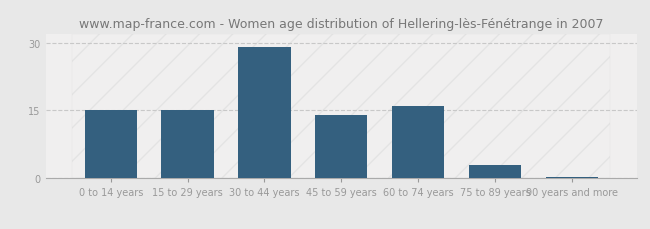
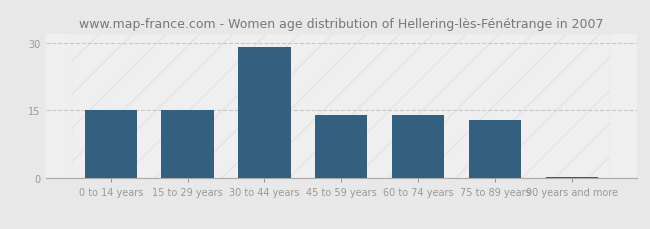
60 to 74 years: 16.0 -> 14.0
75 to 89 years: 3.0 -> 13.0
